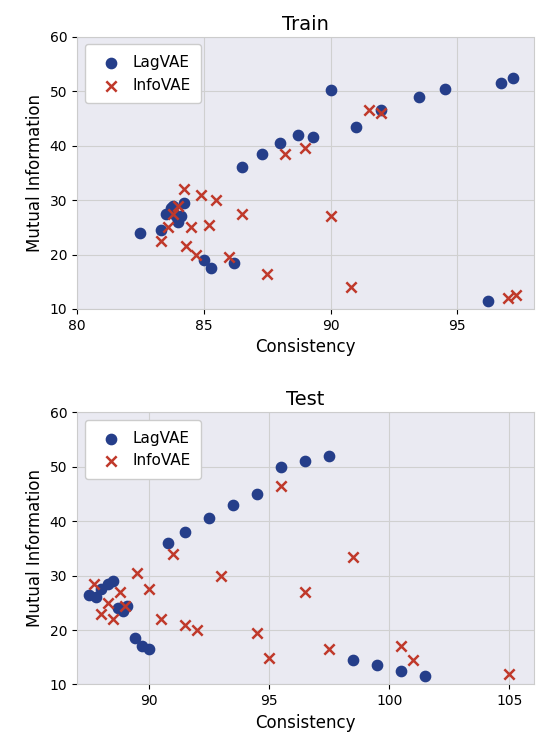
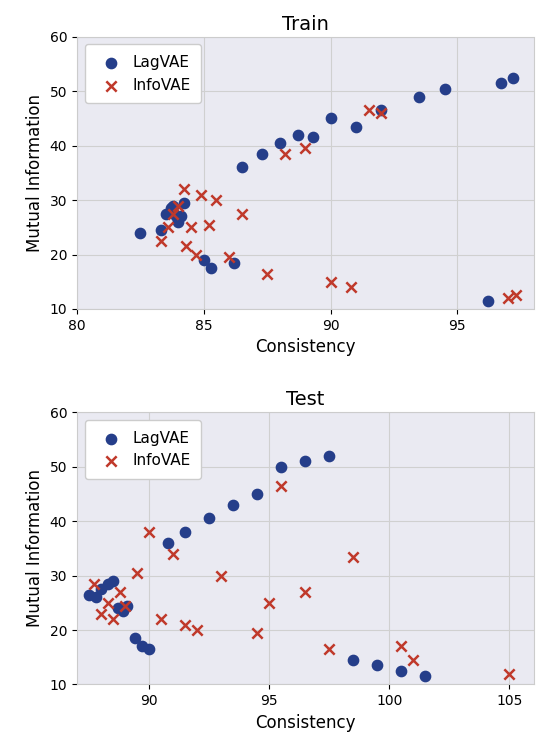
Train/LagVAE/90: 50.2 -> 45.0
Train/InfoVAE/90: 27.0 -> 15.0
Test/InfoVAE/90: 27.6 -> 38.0
Test/InfoVAE/95: 14.8 -> 25.0
